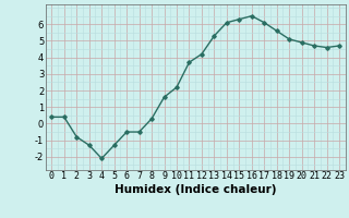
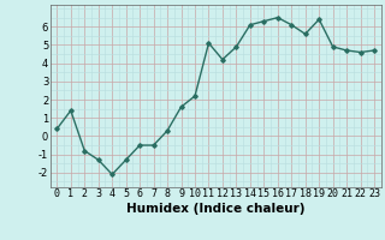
1: 0.4 -> 1.4
11: 3.7 -> 5.1
13: 5.3 -> 4.9
19: 5.1 -> 6.4
